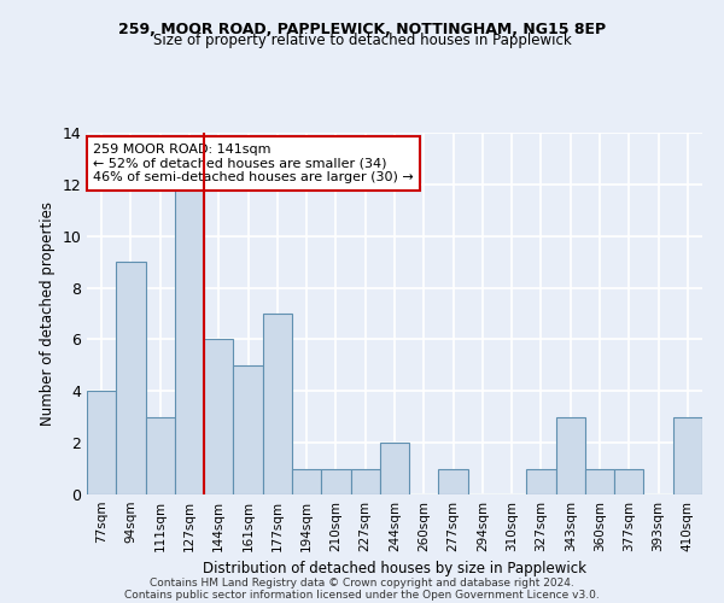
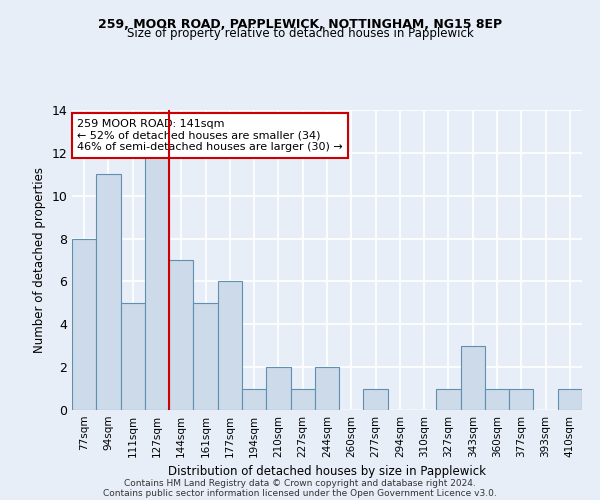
77sqm: 4 -> 8
94sqm: 9 -> 11
111sqm: 3 -> 5
144sqm: 6 -> 7
177sqm: 7 -> 6
210sqm: 1 -> 2
410sqm: 3 -> 1
